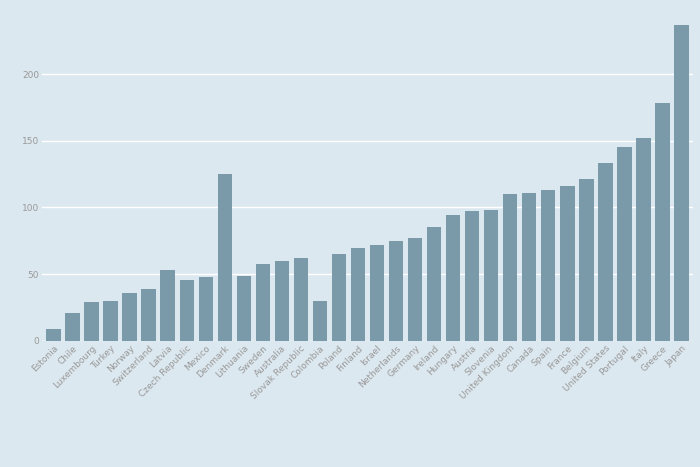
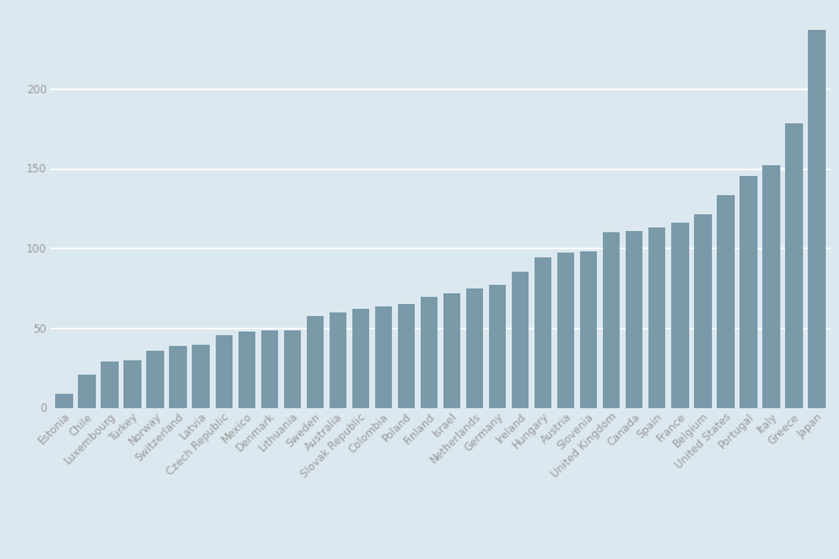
Latvia: 53 -> 40
Denmark: 125 -> 49
Colombia: 30 -> 64
